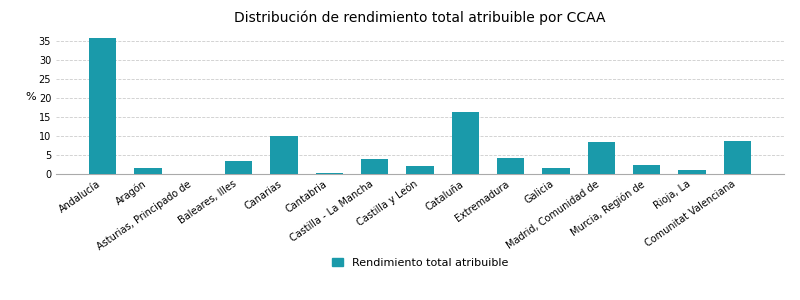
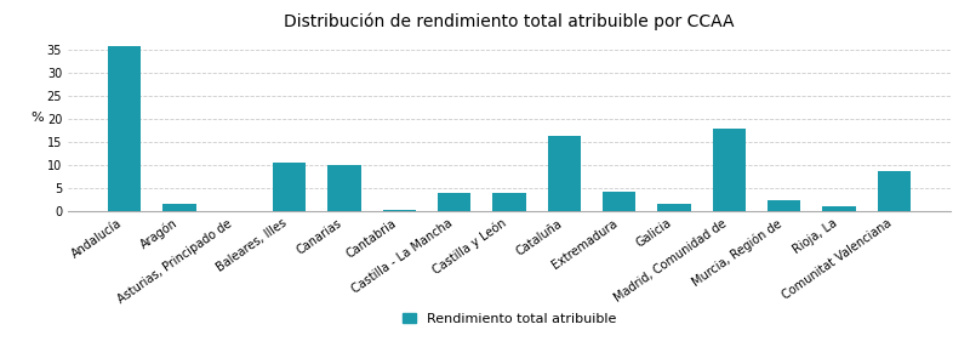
Baleares, Illes: 3.4 -> 10.5
Castilla y León: 2.1 -> 4.0
Madrid, Comunidad de: 8.5 -> 18.0
